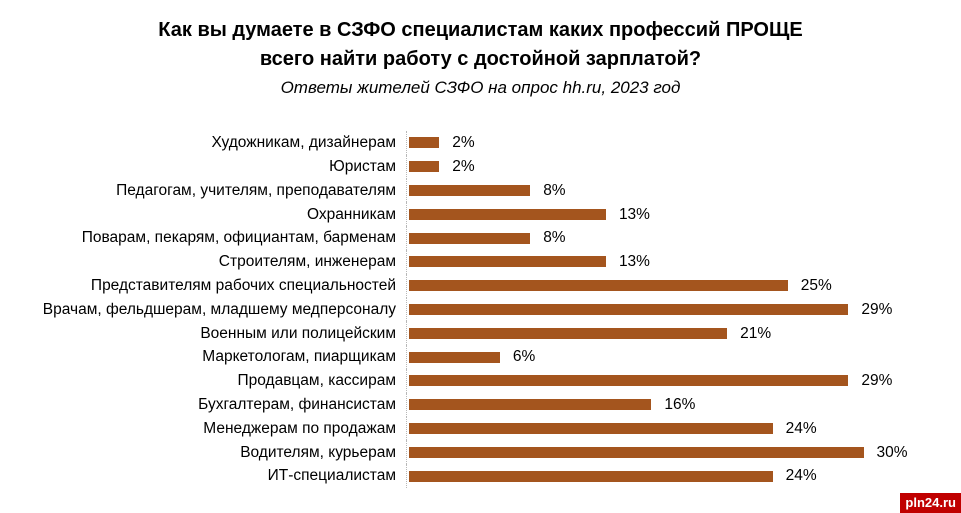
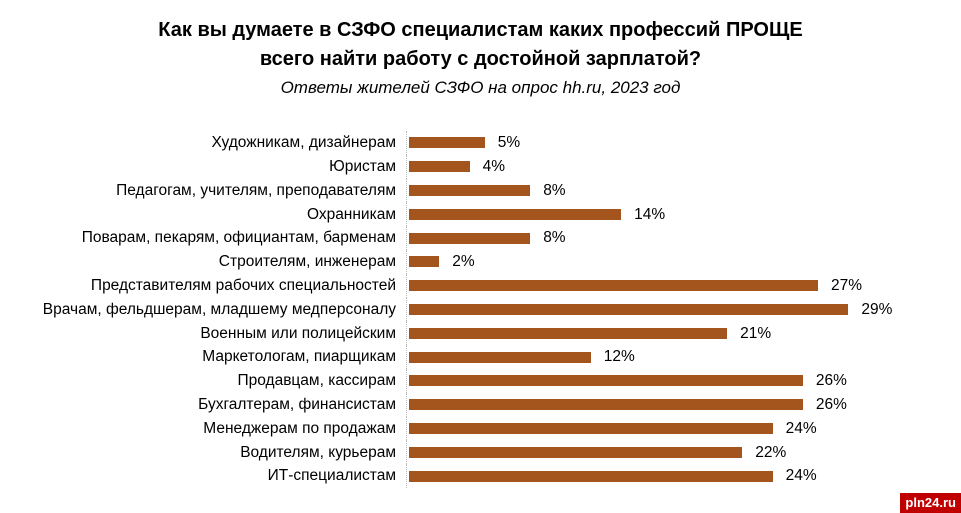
Художникам, дизайнерам: 2% -> 5%
Юристам: 2% -> 4%
Охранникам: 13% -> 14%
Строителям, инженерам: 13% -> 2%
Представителям рабочих специальностей: 25% -> 27%
Маркетологам, пиарщикам: 6% -> 12%
Продавцам, кассирам: 29% -> 26%
Бухгалтерам, финансистам: 16% -> 26%
Водителям, курьерам: 30% -> 22%
